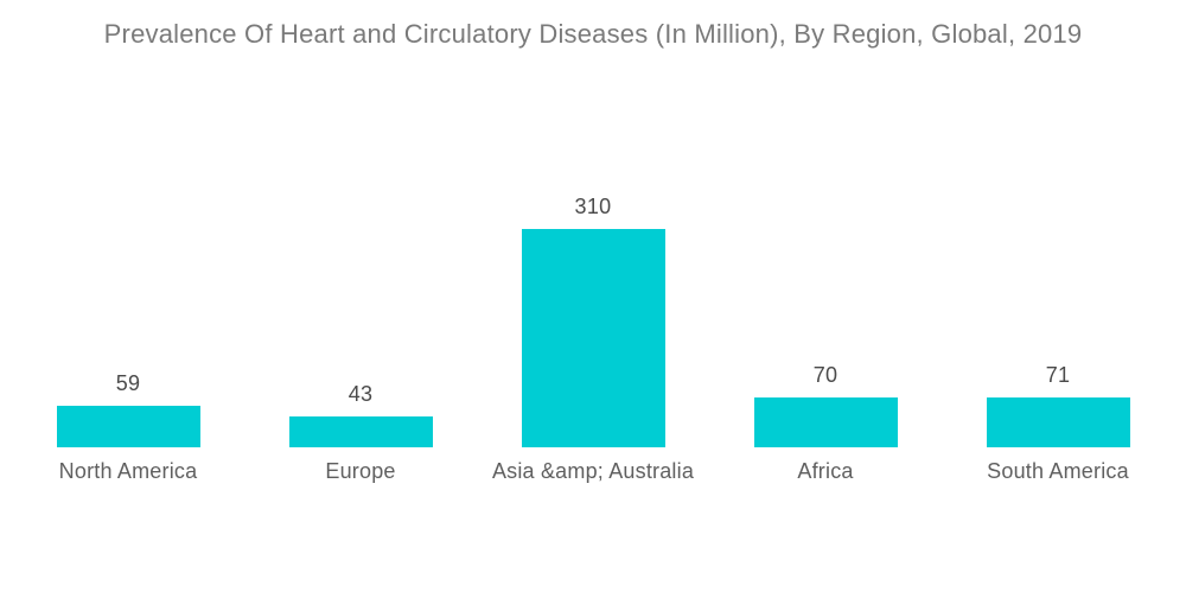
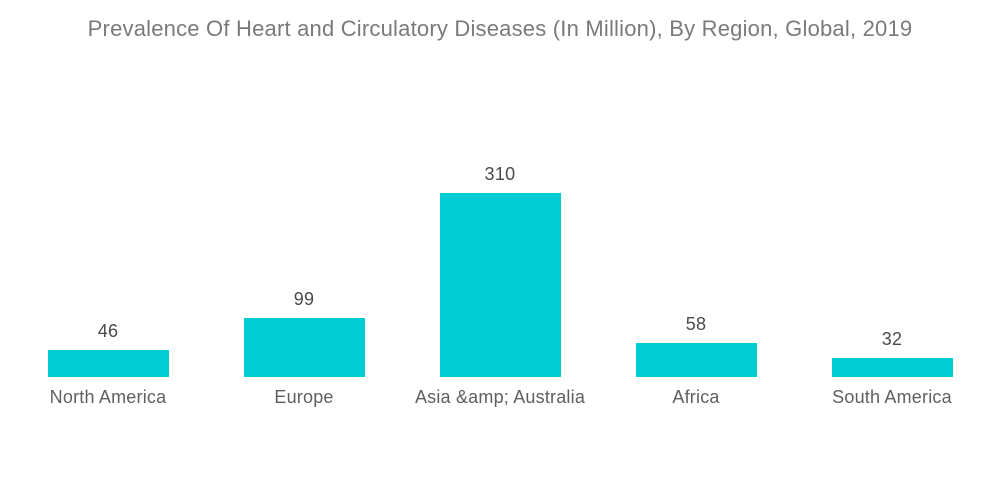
North America: 59 -> 46
Europe: 43 -> 99
Africa: 70 -> 58
South America: 71 -> 32
